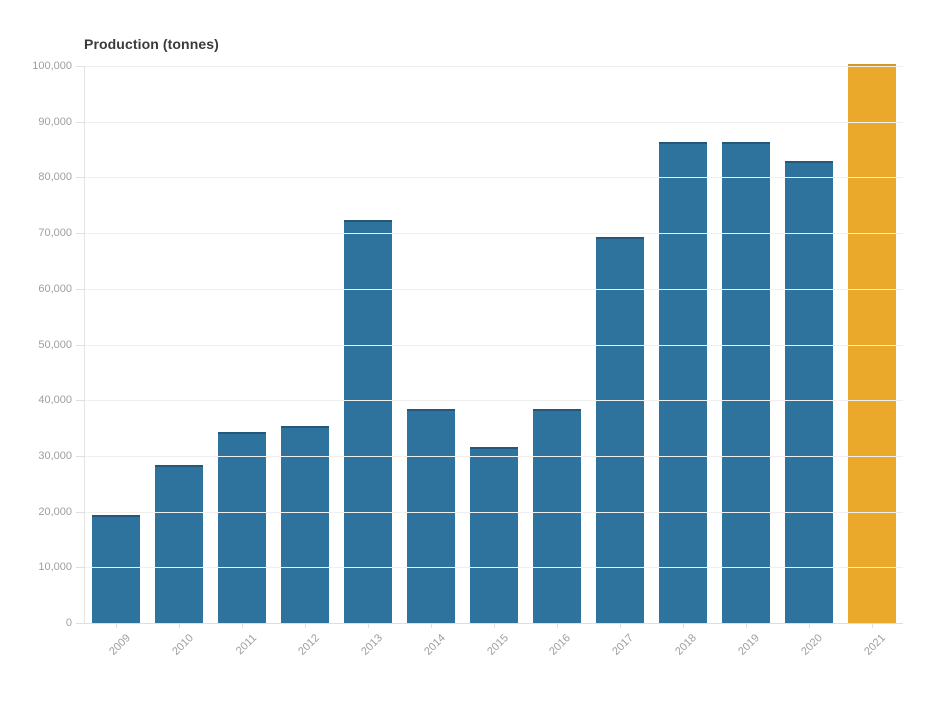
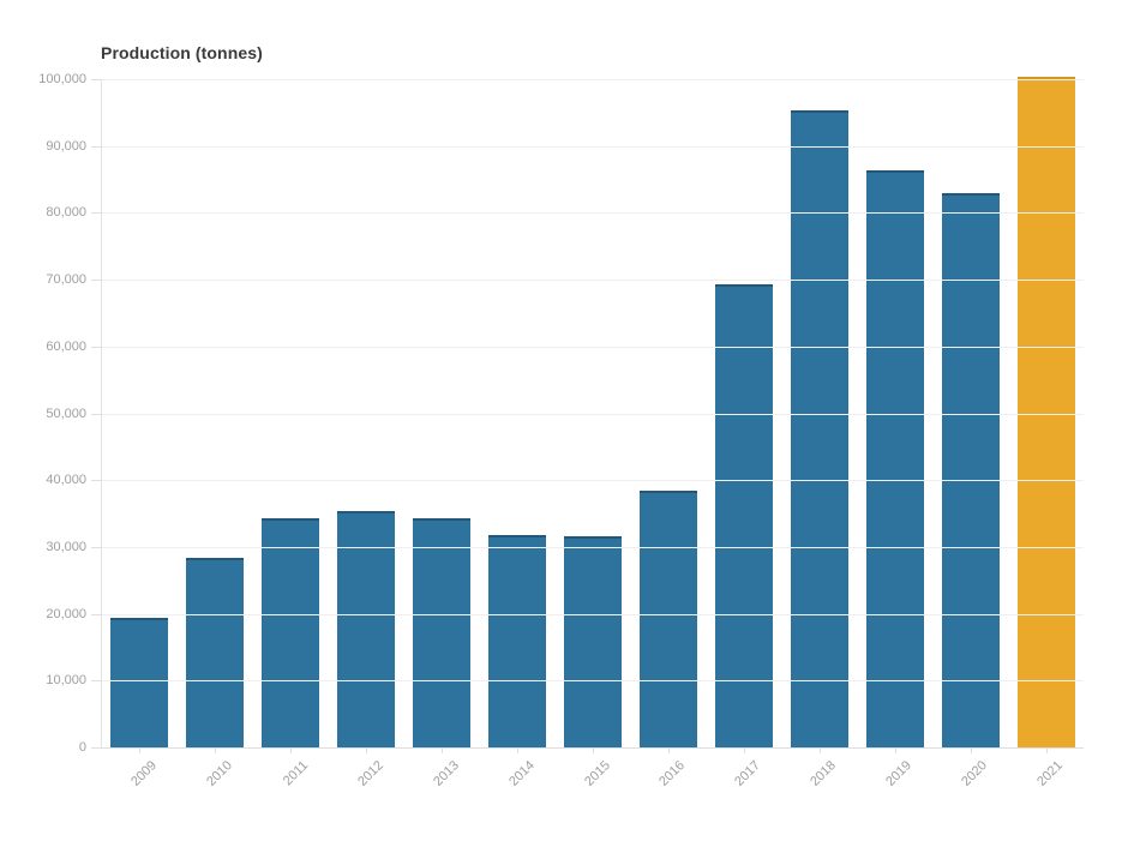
2013: 72000 -> 34000
2014: 38000 -> 32000
2018: 86000 -> 95000
